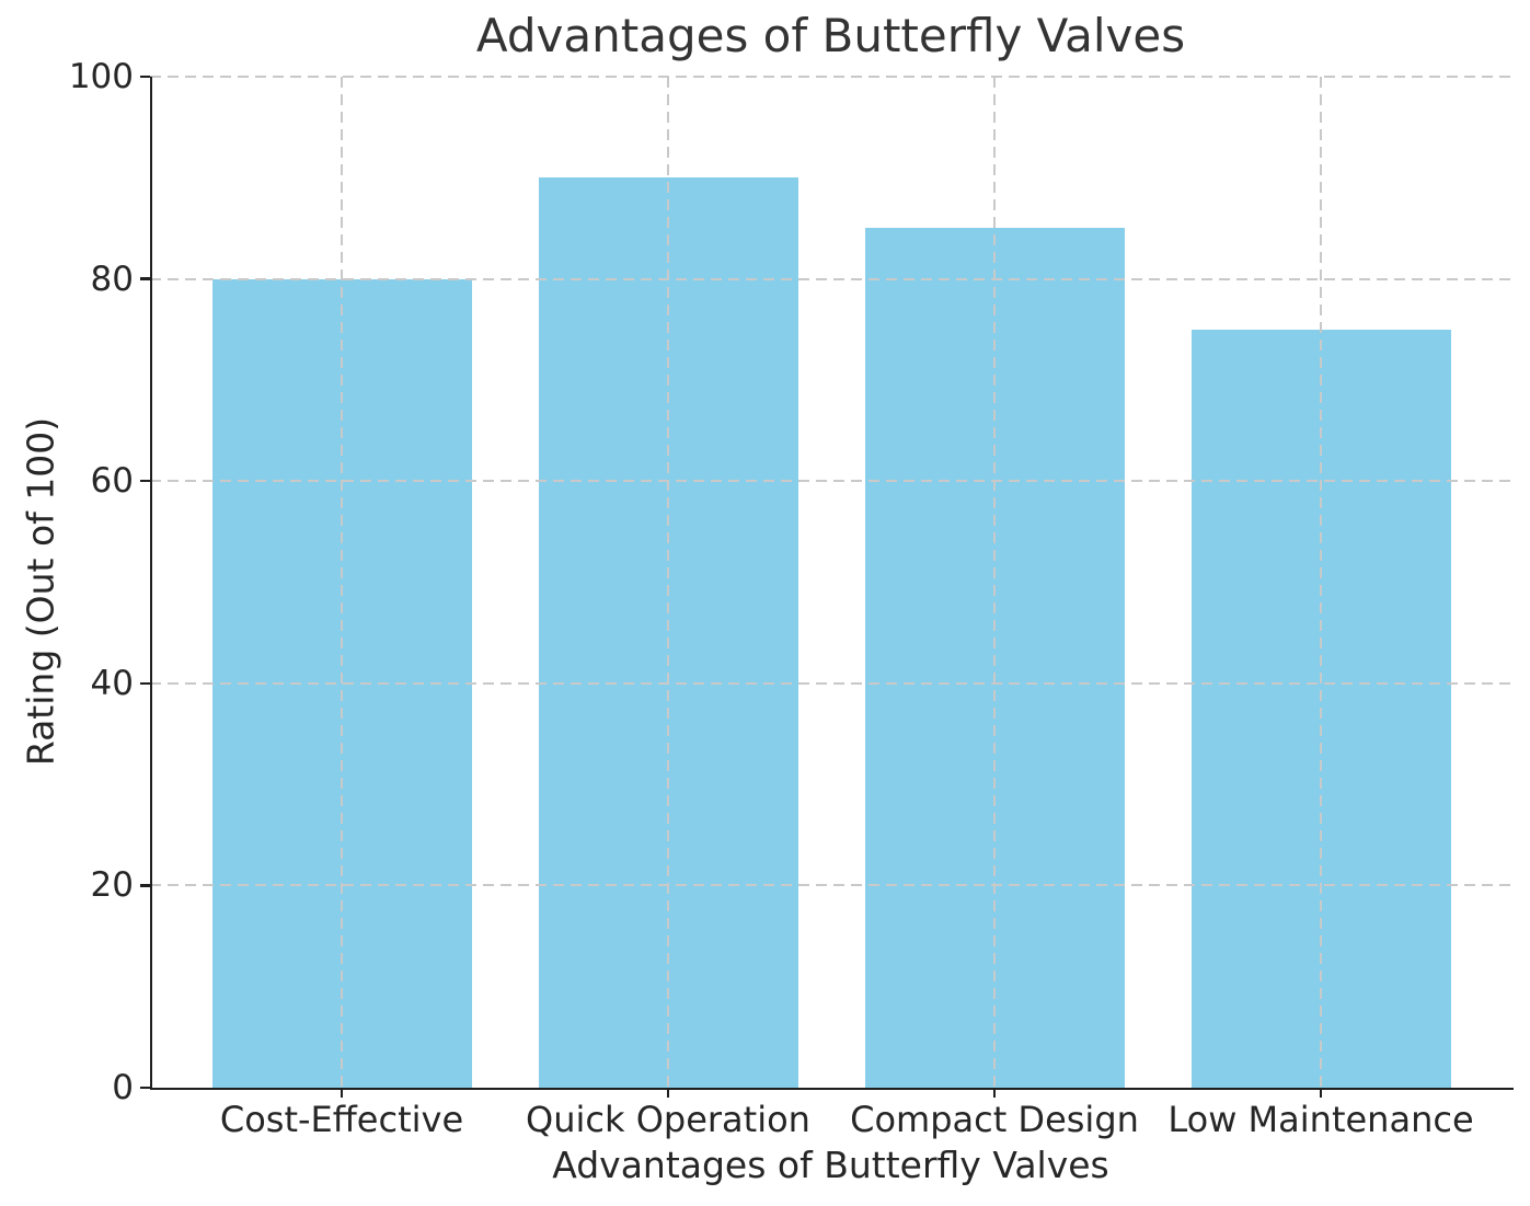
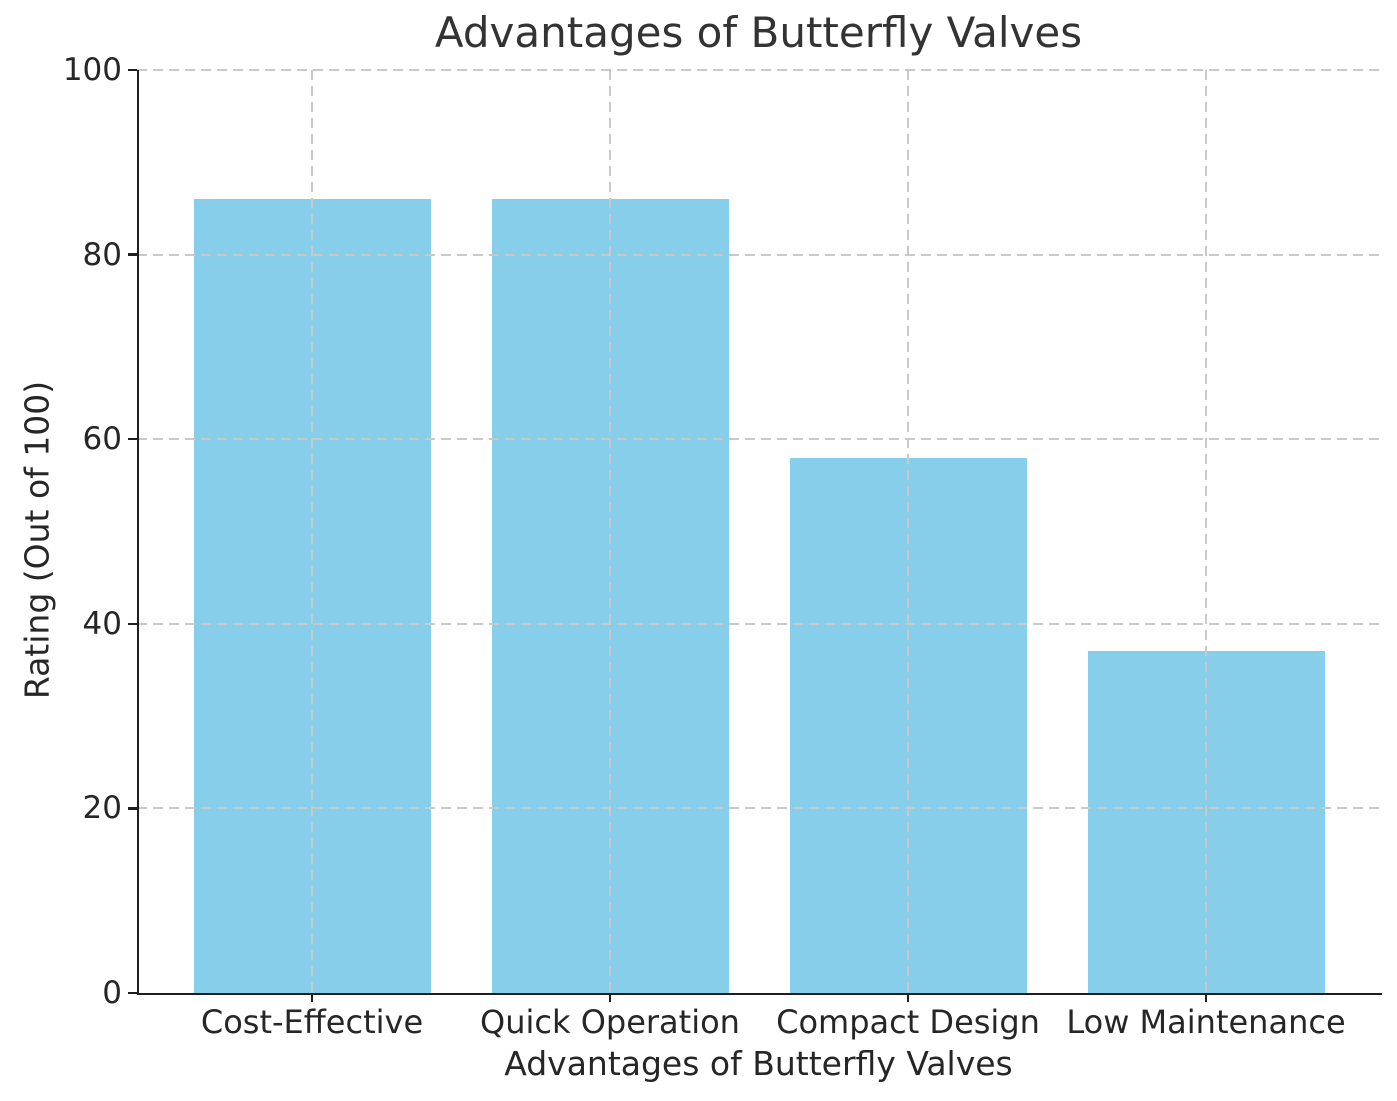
Cost-Effective: 80 -> 86
Quick Operation: 90 -> 86
Compact Design: 85 -> 58
Low Maintenance: 75 -> 37
